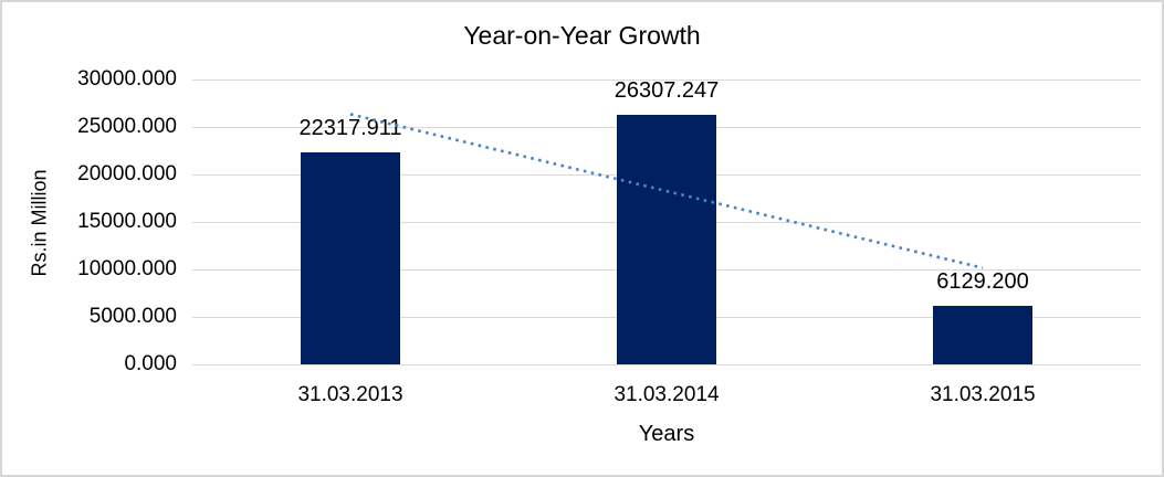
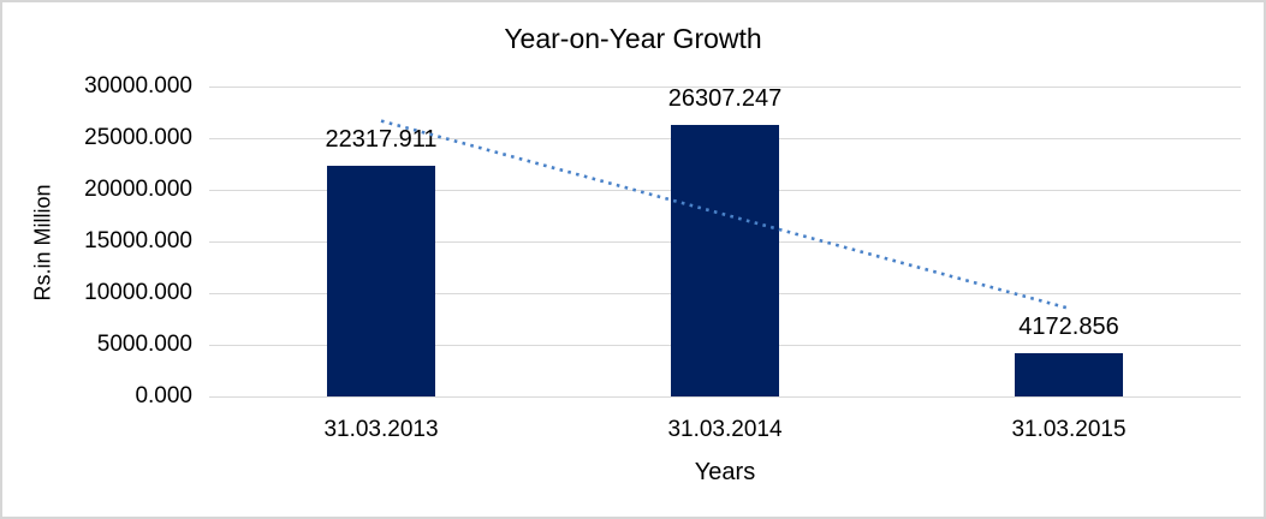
31.03.2015: 6129.200 -> 4172.856
